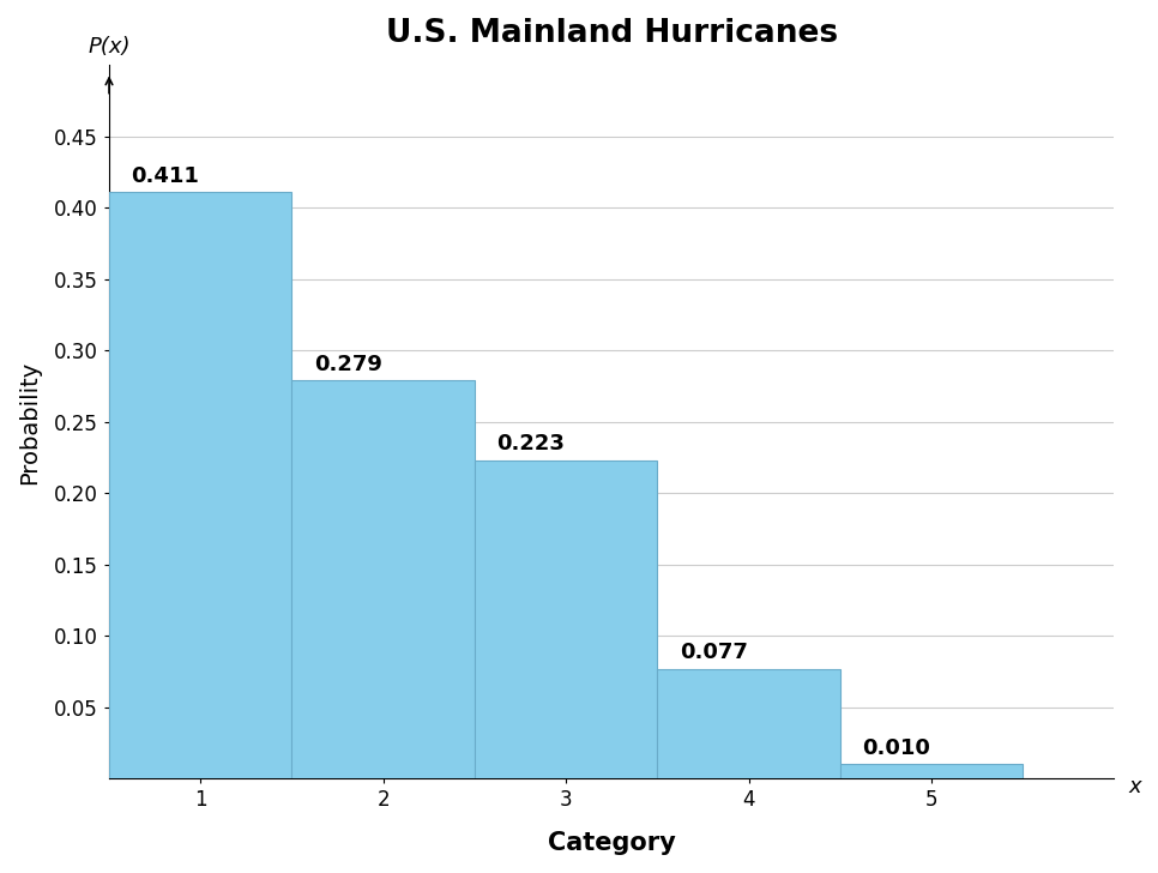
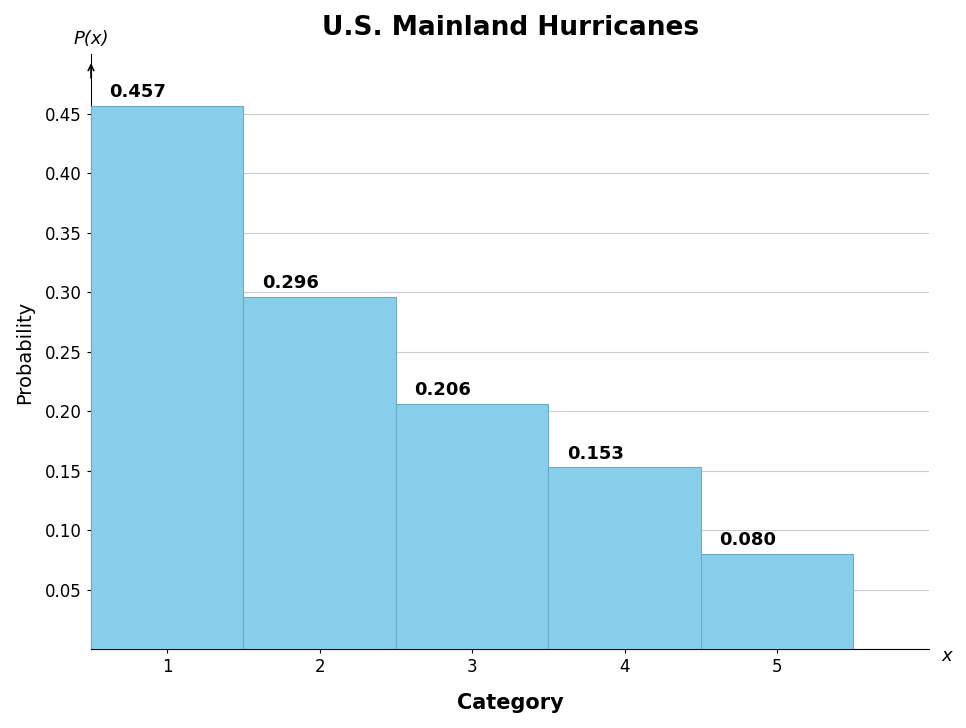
1: 0.411 -> 0.457
2: 0.279 -> 0.296
3: 0.223 -> 0.206
4: 0.077 -> 0.153
5: 0.010 -> 0.080
